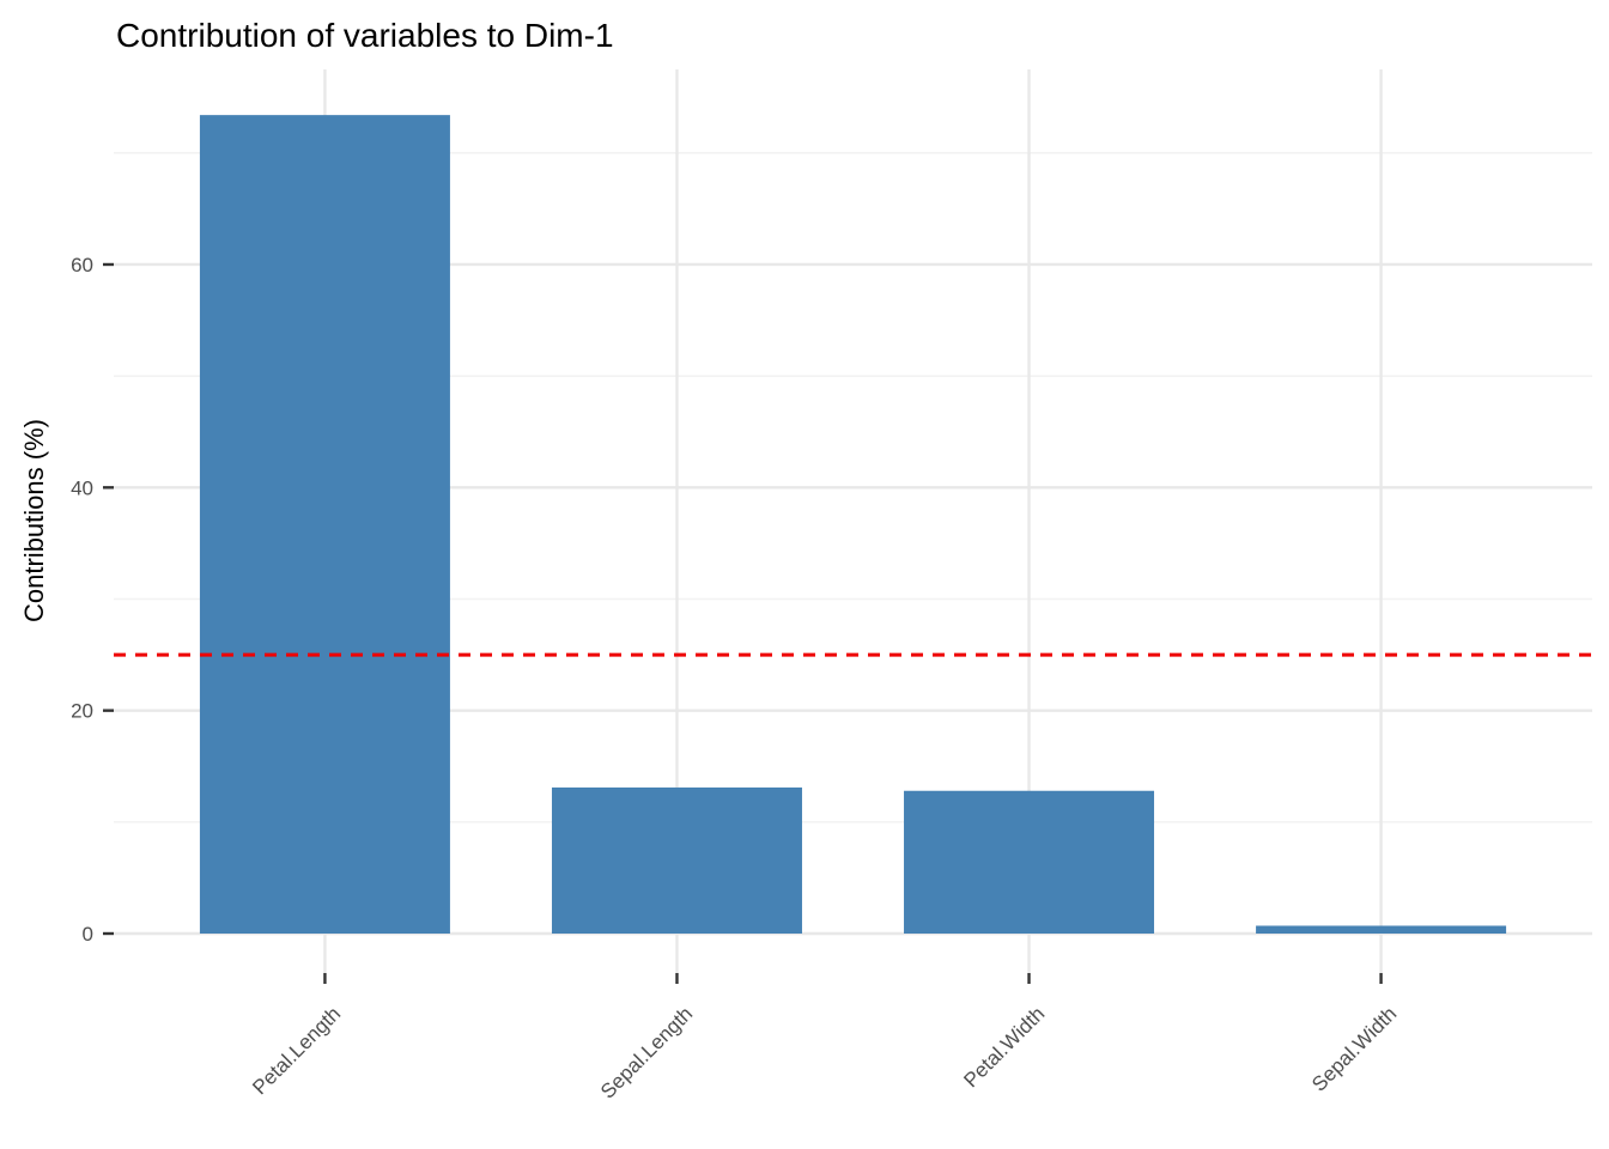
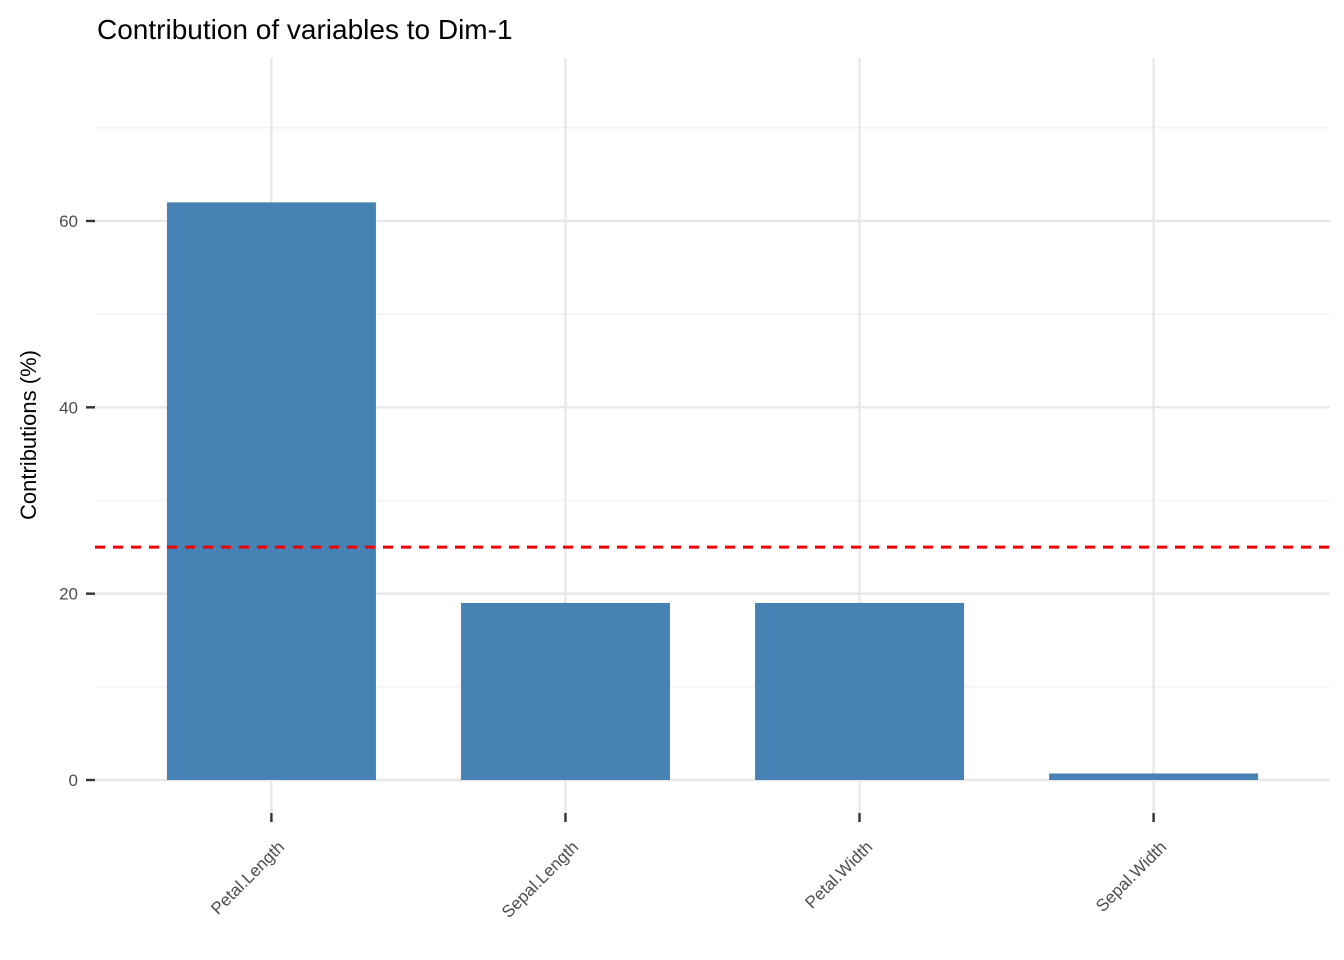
Petal.Length: 73 -> 62
Sepal.Length: 13 -> 19
Petal.Width: 13 -> 19
